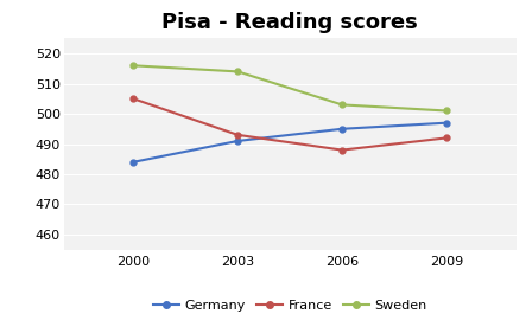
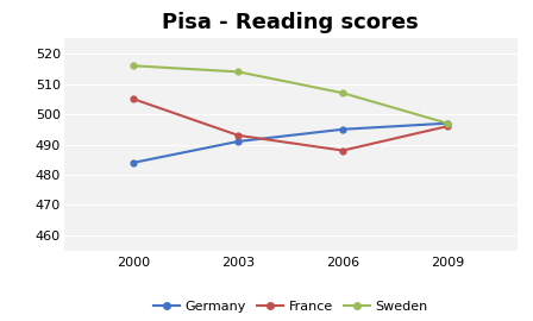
Sweden/2006: 503 -> 507
France/2009: 492 -> 496
Sweden/2009: 501 -> 497
